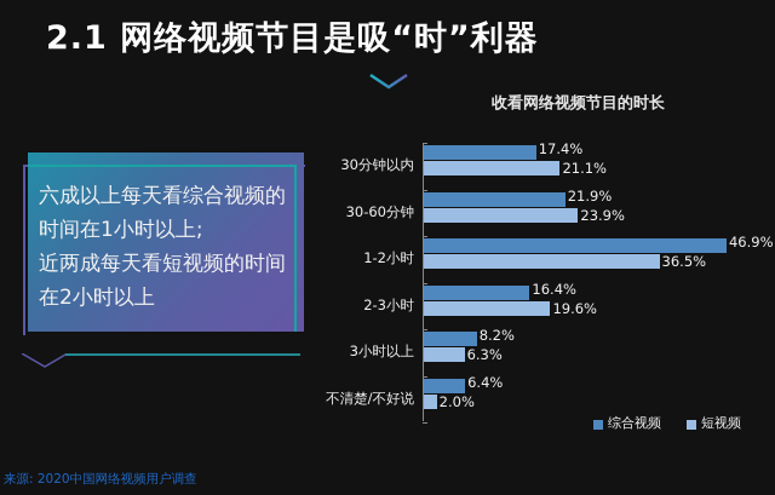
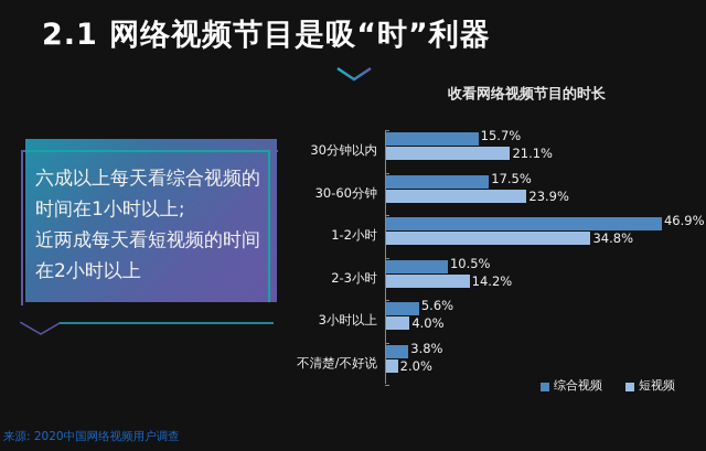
综合视频/30分钟以内: 17.4% -> 15.7%
综合视频/30-60分钟: 21.9% -> 17.5%
短视频/1-2小时: 36.5% -> 34.8%
综合视频/2-3小时: 16.4% -> 10.5%
短视频/2-3小时: 19.6% -> 14.2%
综合视频/3小时以上: 8.2% -> 5.6%
短视频/3小时以上: 6.3% -> 4.0%
综合视频/不清楚/不好说: 6.4% -> 3.8%
